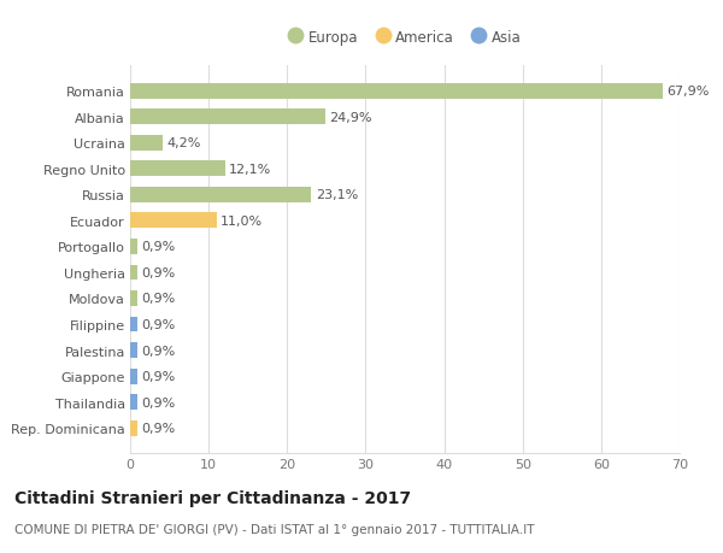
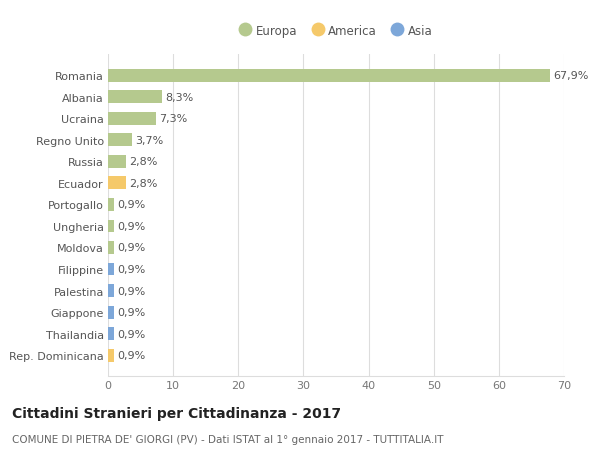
Albania: 24,9% -> 8,3%
Ucraina: 4,2% -> 7,3%
Regno Unito: 12,1% -> 3,7%
Russia: 23,1% -> 2,8%
Ecuador: 11,0% -> 2,8%
